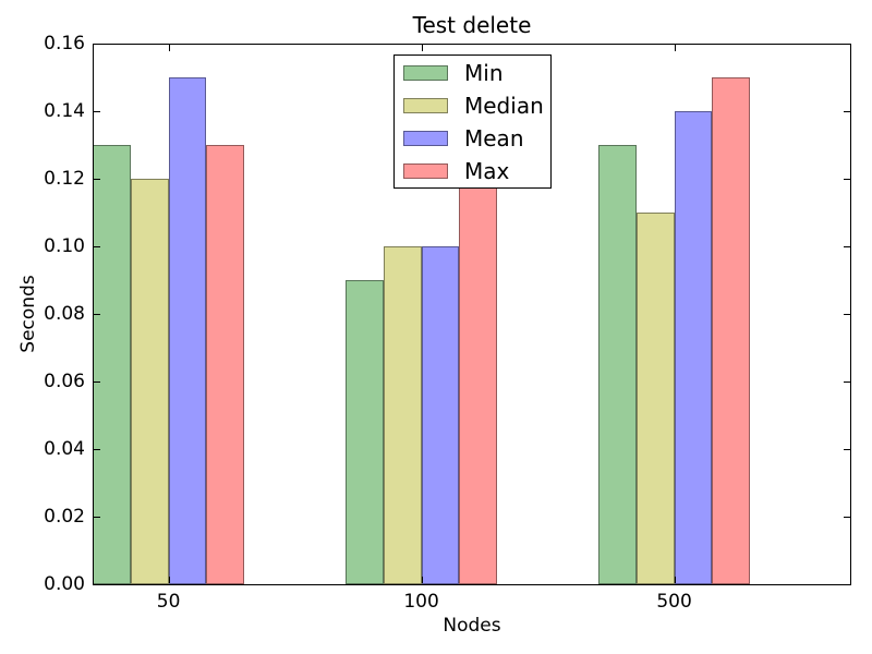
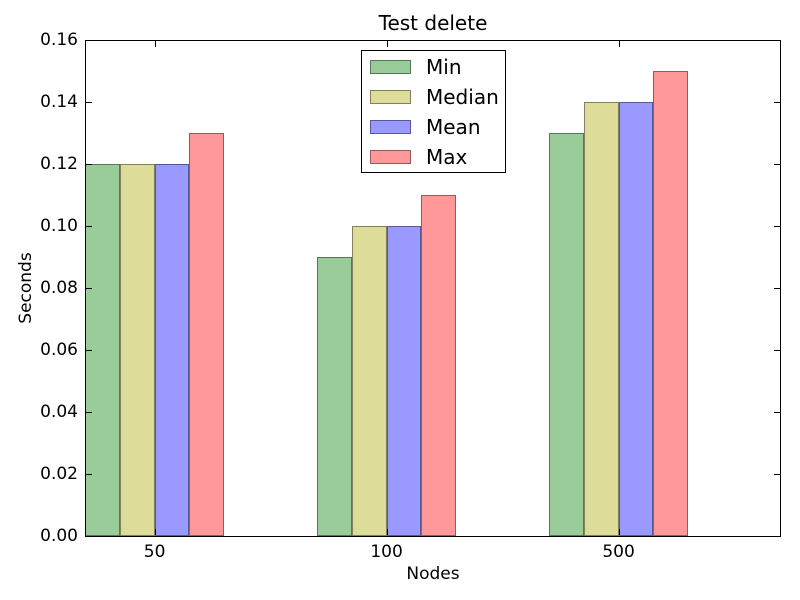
Min/50: 0.13 -> 0.12
Mean/50: 0.15 -> 0.12
Max/100: 0.14 -> 0.11
Median/500: 0.11 -> 0.14
